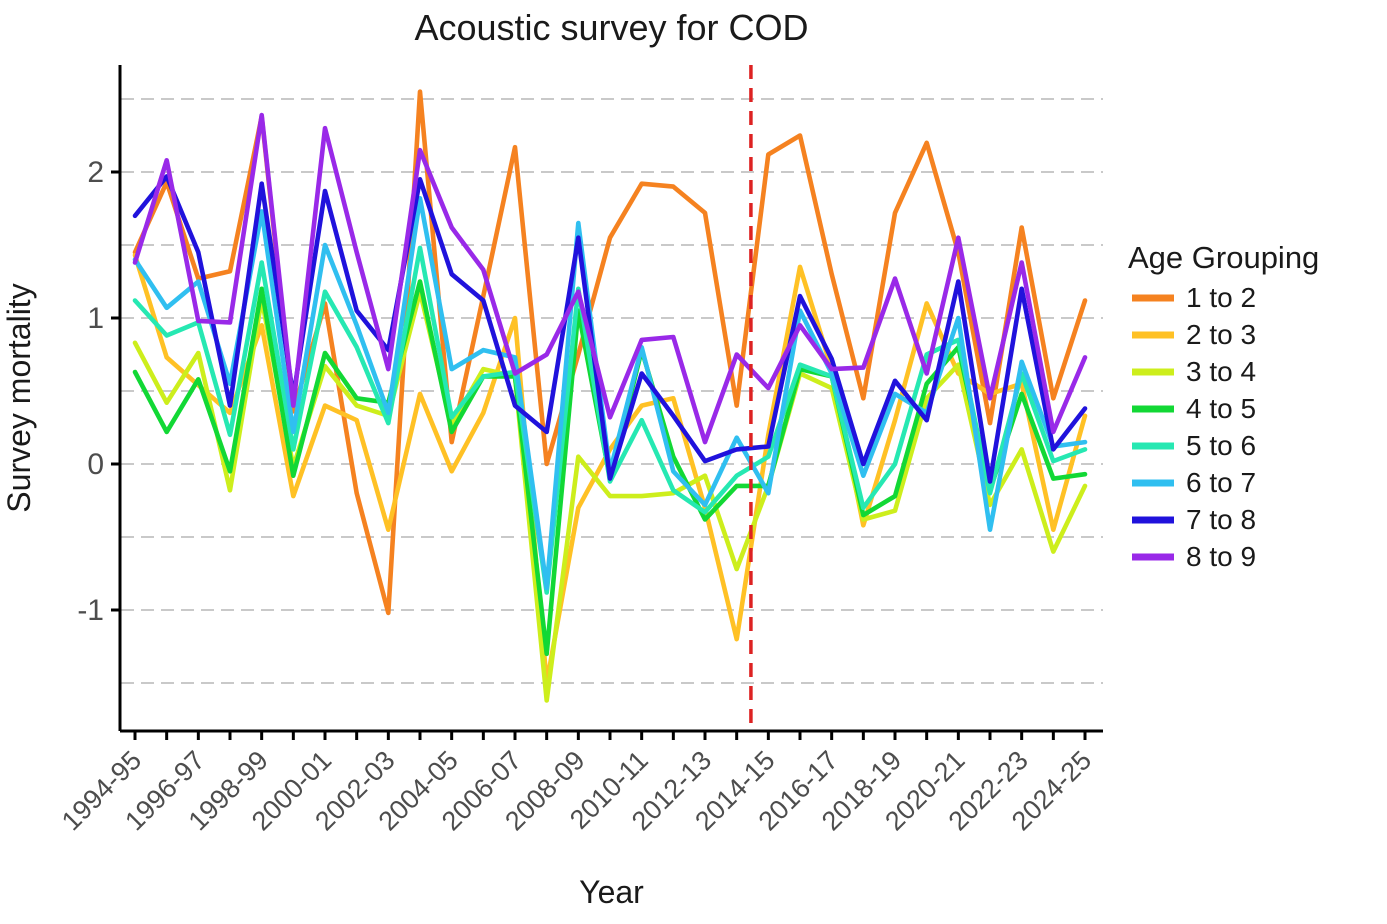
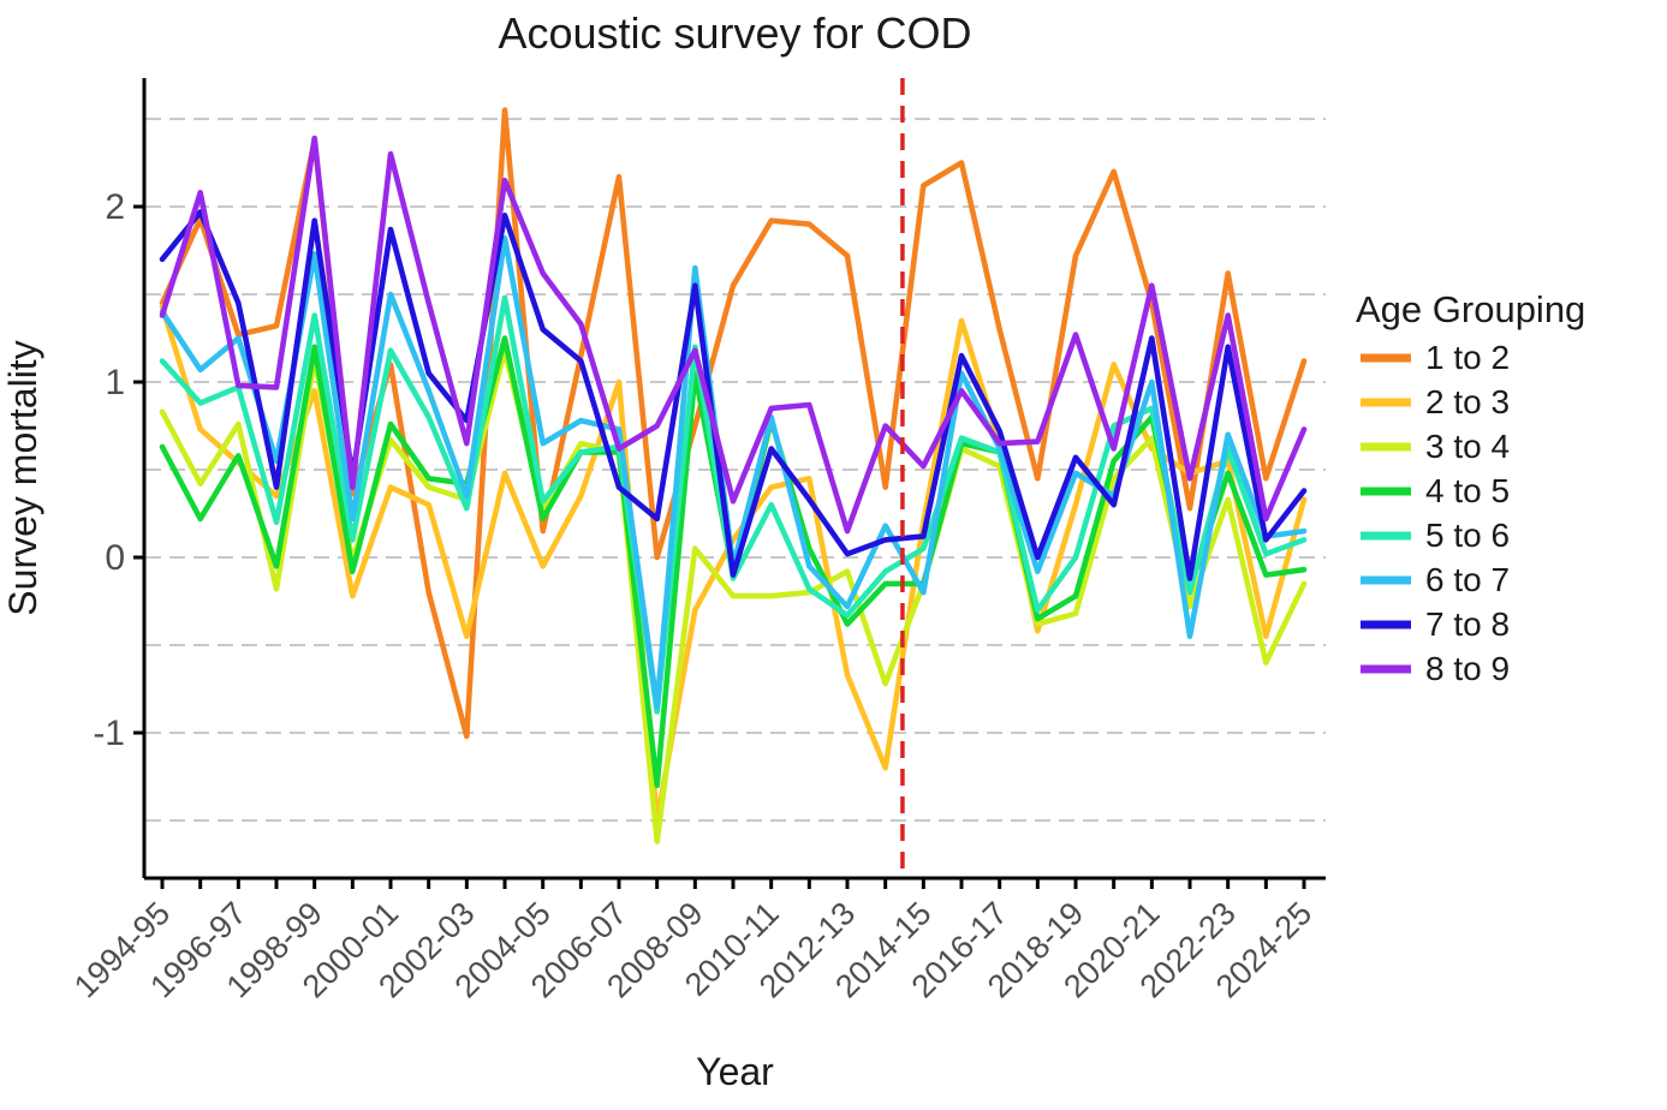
2 to 3/2012-13: -0.30 -> -0.67
3 to 4/2022-23: 0.10 -> 0.33
